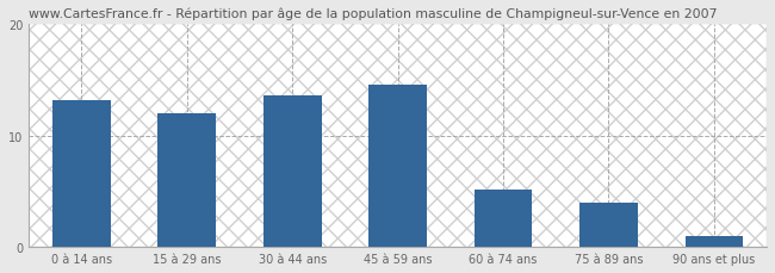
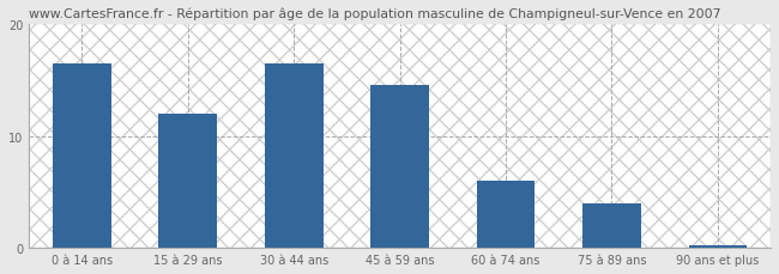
0 à 14 ans: 13.2 -> 16.5
30 à 44 ans: 13.6 -> 16.5
60 à 74 ans: 5.2 -> 6.0
90 ans et plus: 1.0 -> 0.2
